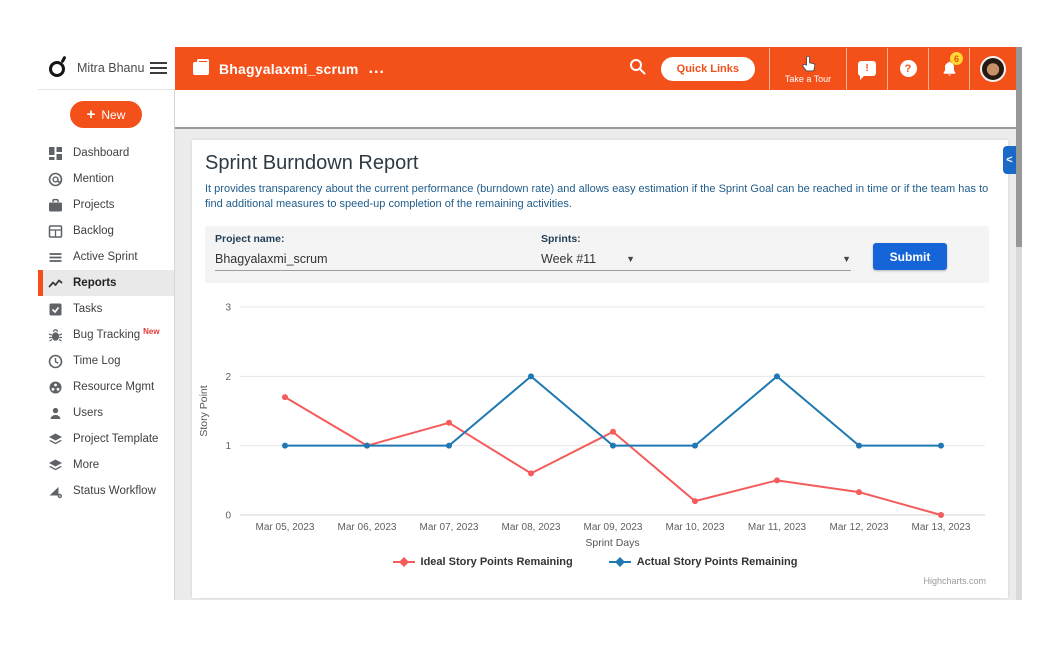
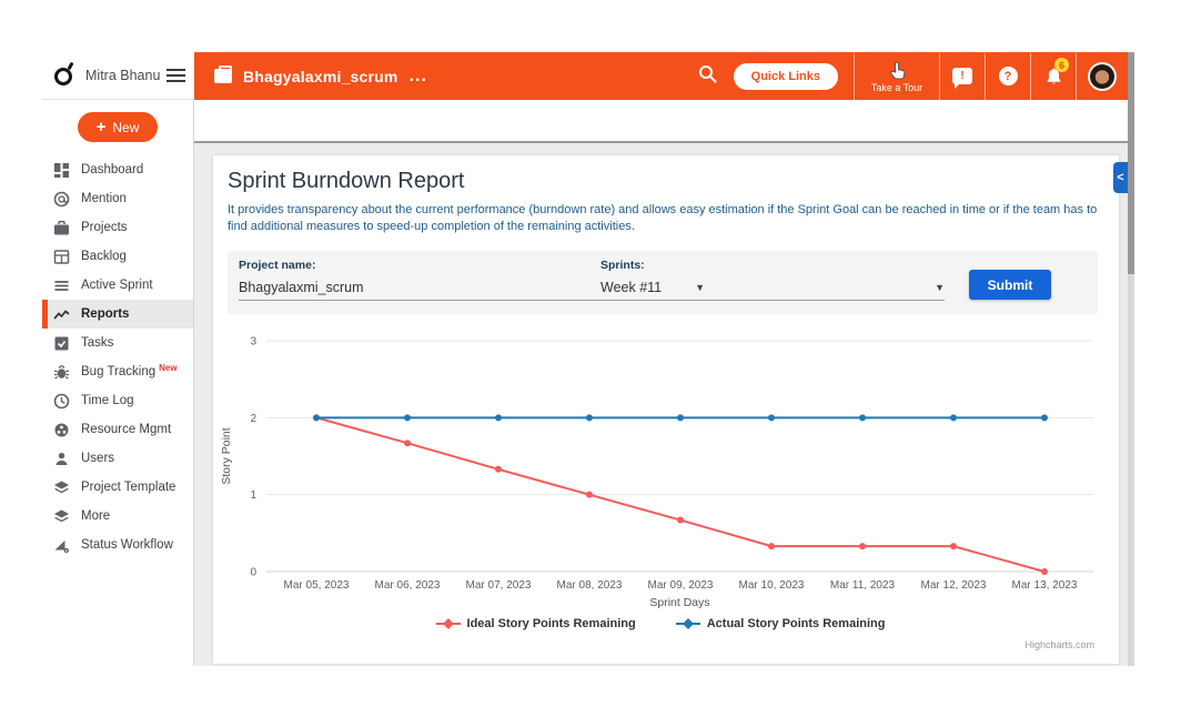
Ideal Story Points Remaining/Mar 05, 2023: 1.7 -> 2.0
Actual Story Points Remaining/Mar 05, 2023: 1 -> 2
Ideal Story Points Remaining/Mar 06, 2023: 1.0 -> 1.7
Actual Story Points Remaining/Mar 06, 2023: 1 -> 2
Actual Story Points Remaining/Mar 07, 2023: 1 -> 2
Ideal Story Points Remaining/Mar 08, 2023: 0.6 -> 1.0
Ideal Story Points Remaining/Mar 09, 2023: 1.2 -> 0.7
Actual Story Points Remaining/Mar 09, 2023: 1 -> 2
Ideal Story Points Remaining/Mar 10, 2023: 0.2 -> 0.3
Actual Story Points Remaining/Mar 10, 2023: 1 -> 2
Ideal Story Points Remaining/Mar 11, 2023: 0.5 -> 0.3
Actual Story Points Remaining/Mar 12, 2023: 1 -> 2
Actual Story Points Remaining/Mar 13, 2023: 1 -> 2
